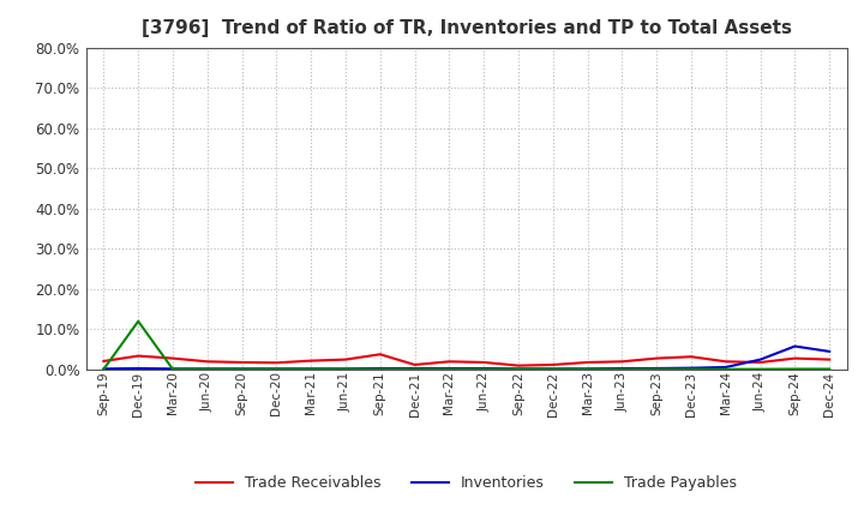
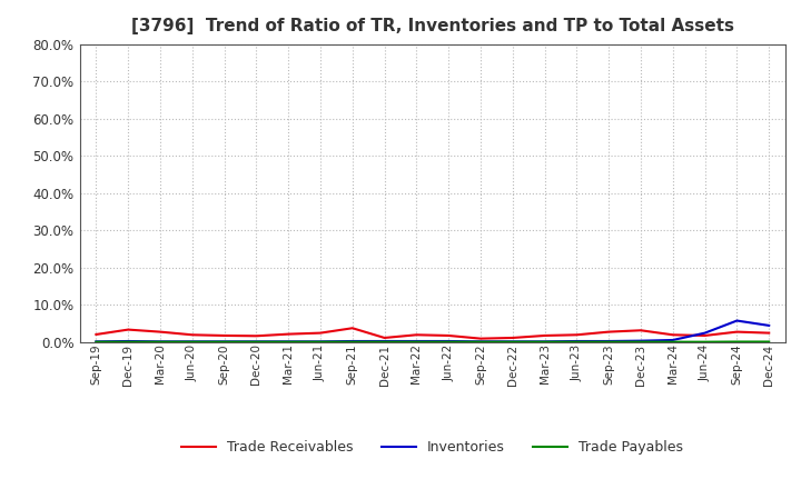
Trade Payables/Dec-19: 12.0% -> 0.1%
